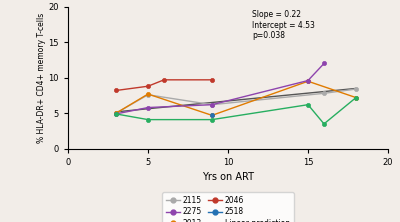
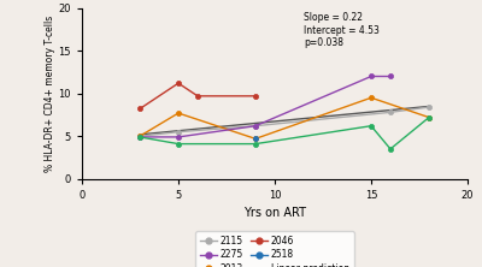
2115/5: 7.6 -> 5.5
2046/5: 8.8 -> 11.2
2275/5: 5.8 -> 4.9
2275/15: 9.6 -> 12.0
